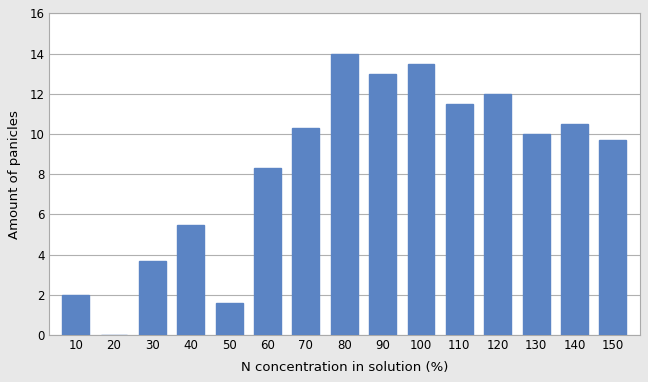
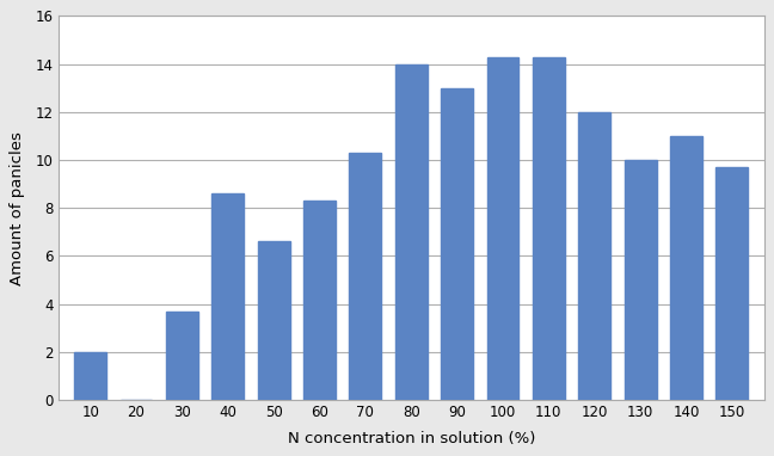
40: 5.5 -> 8.6
50: 1.6 -> 6.6
100: 13.5 -> 14.3
110: 11.5 -> 14.3
140: 10.5 -> 11.0
